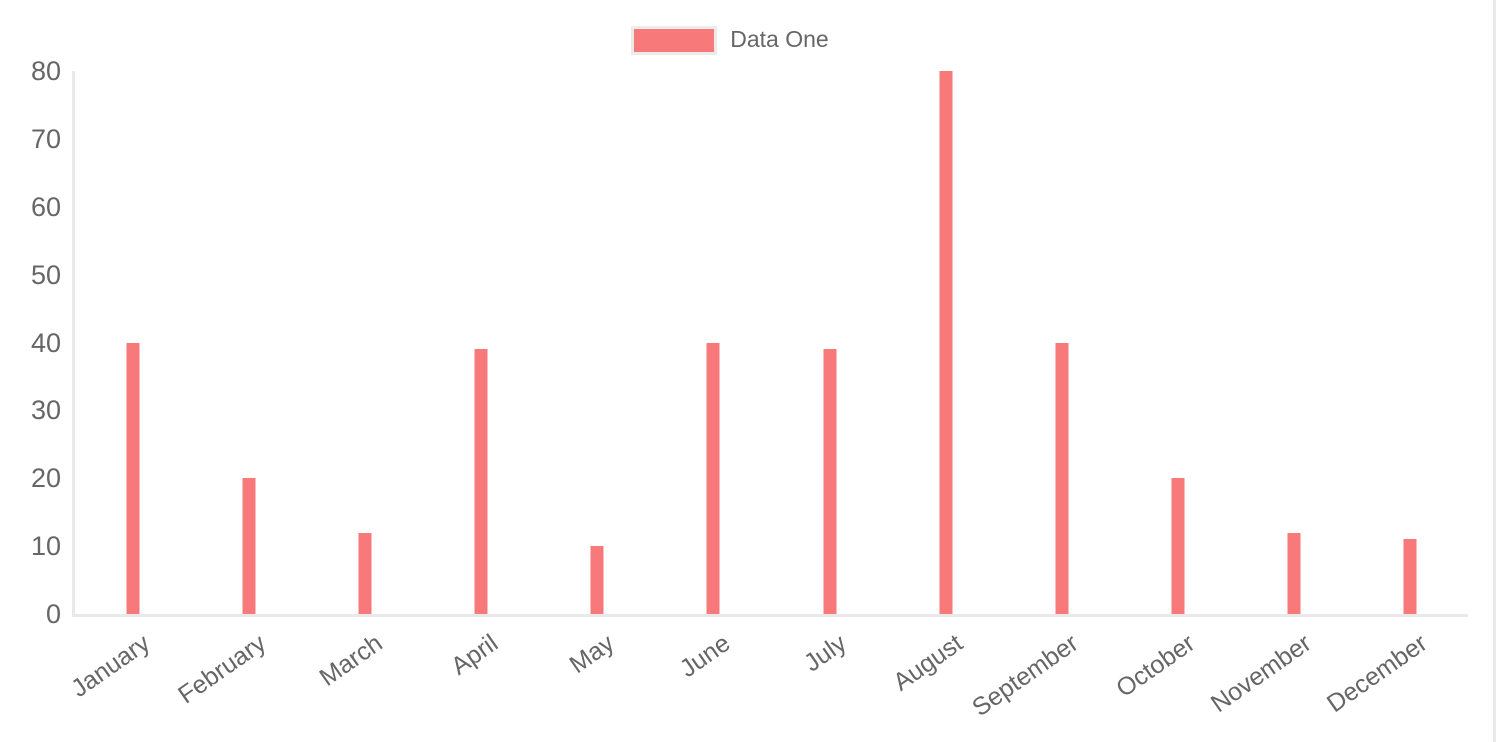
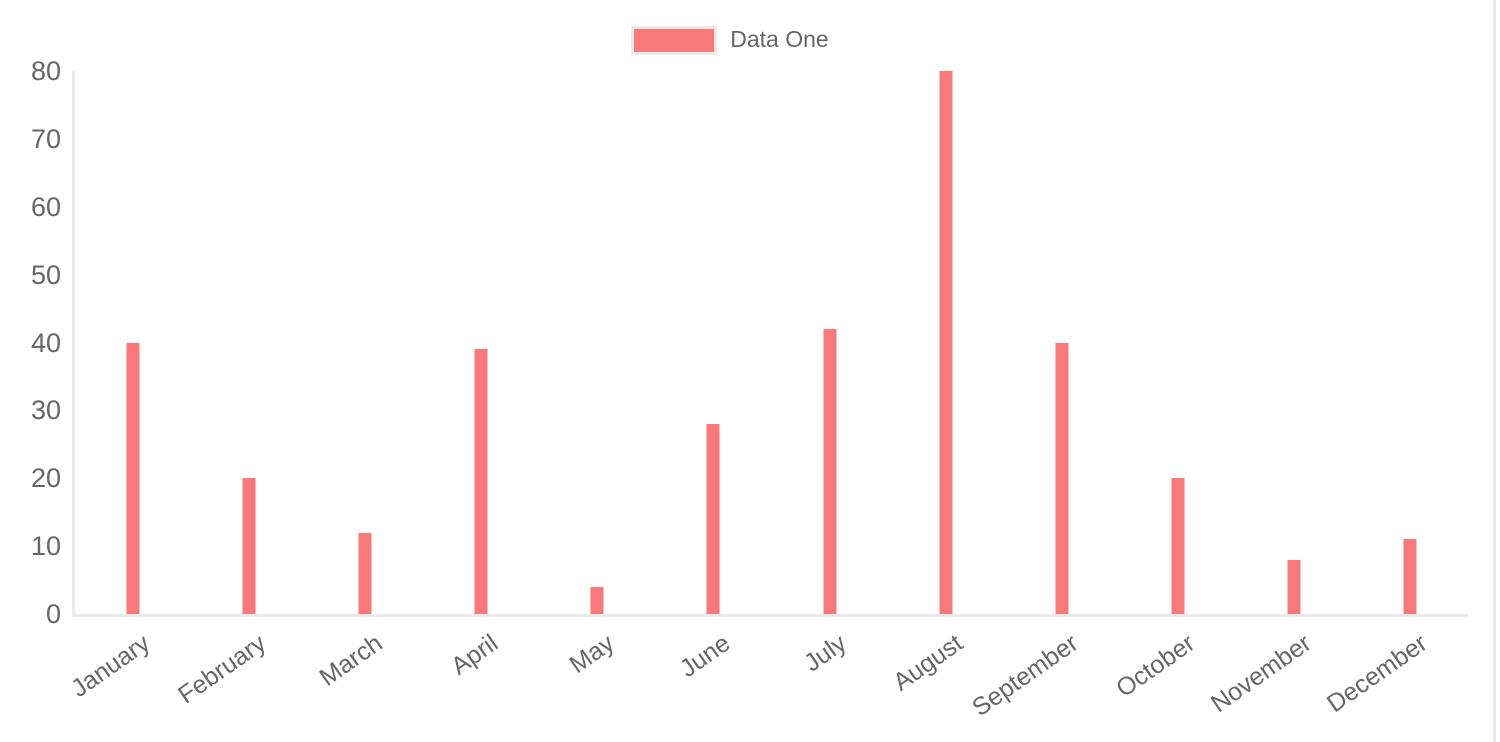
May: 10 -> 4
June: 40 -> 28
July: 39 -> 42
November: 12 -> 8
